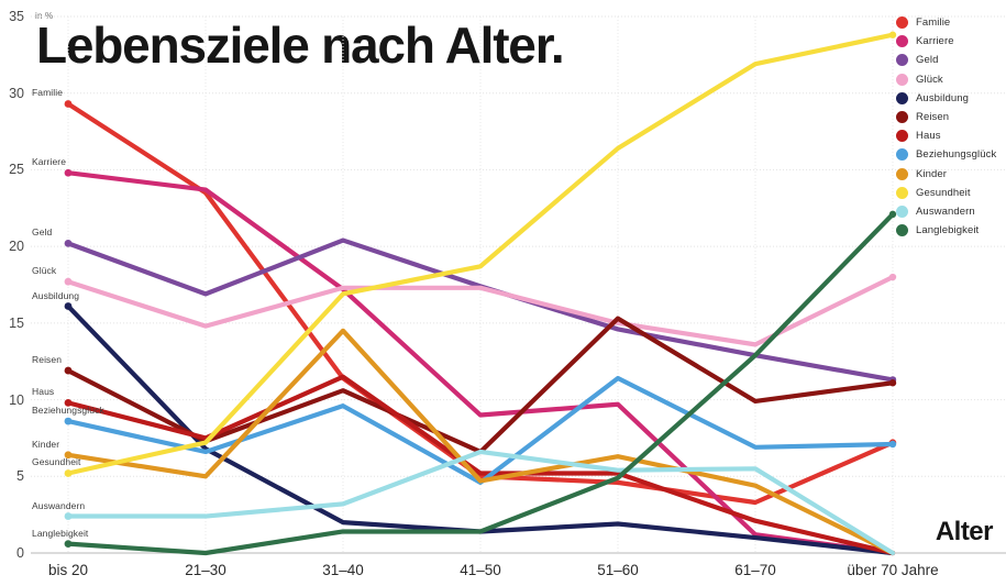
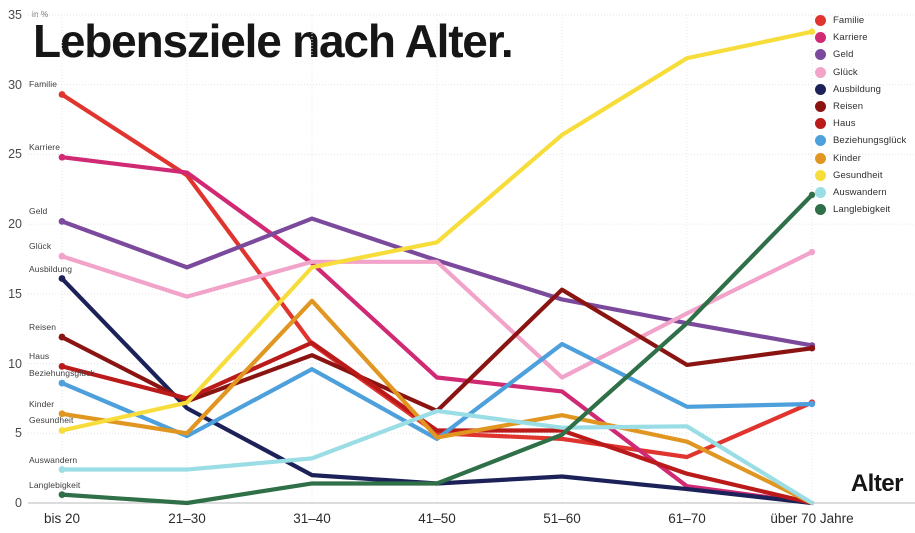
Beziehungsglück/21–30: 6.6 -> 4.8
Karriere/51–60: 9.7 -> 8.0
Glück/51–60: 15.0 -> 9.0
